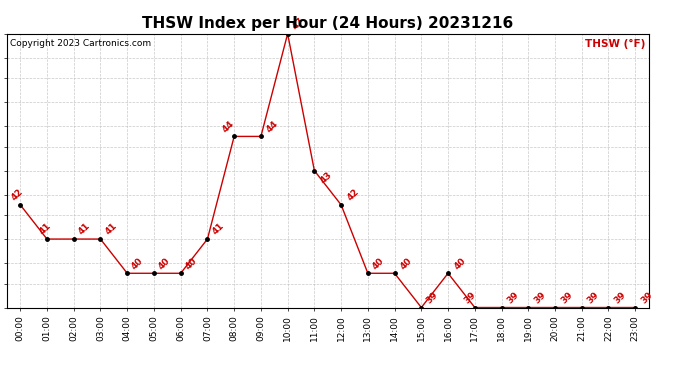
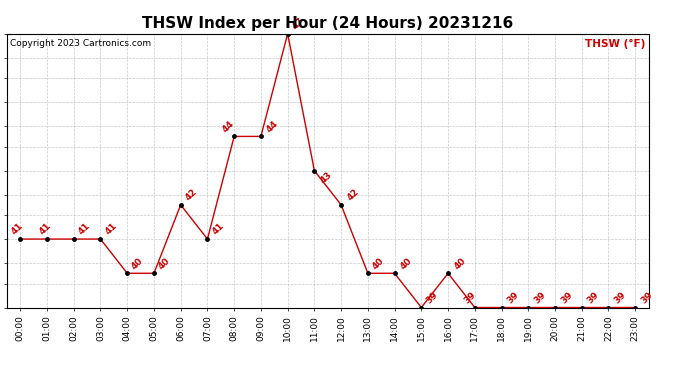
00:00: 42 -> 41
06:00: 40 -> 42
